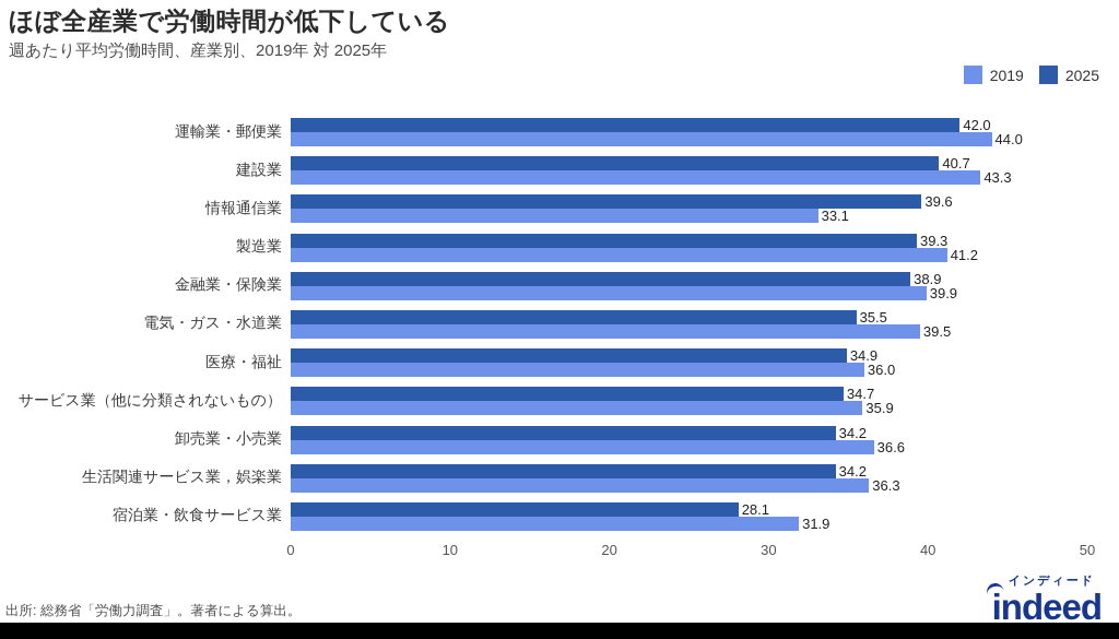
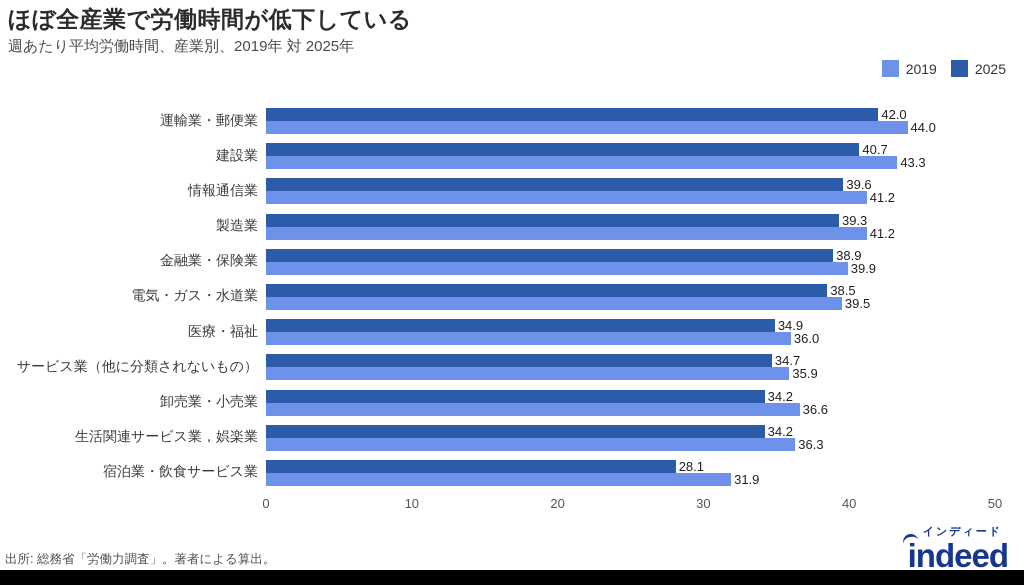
2019/情報通信業: 33.1 -> 41.2
2025/電気・ガス・水道業: 35.5 -> 38.5
